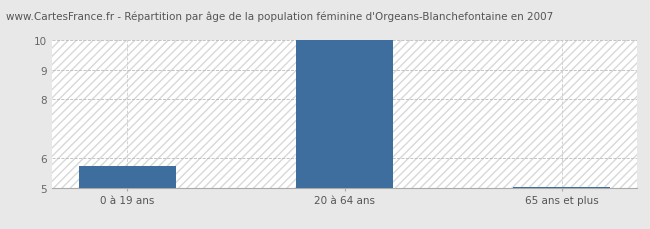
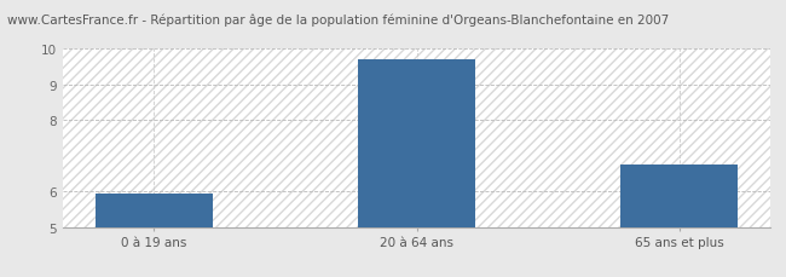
0 à 19 ans: 5.75 -> 5.95
20 à 64 ans: 10.00 -> 9.70
65 ans et plus: 5.02 -> 6.75
